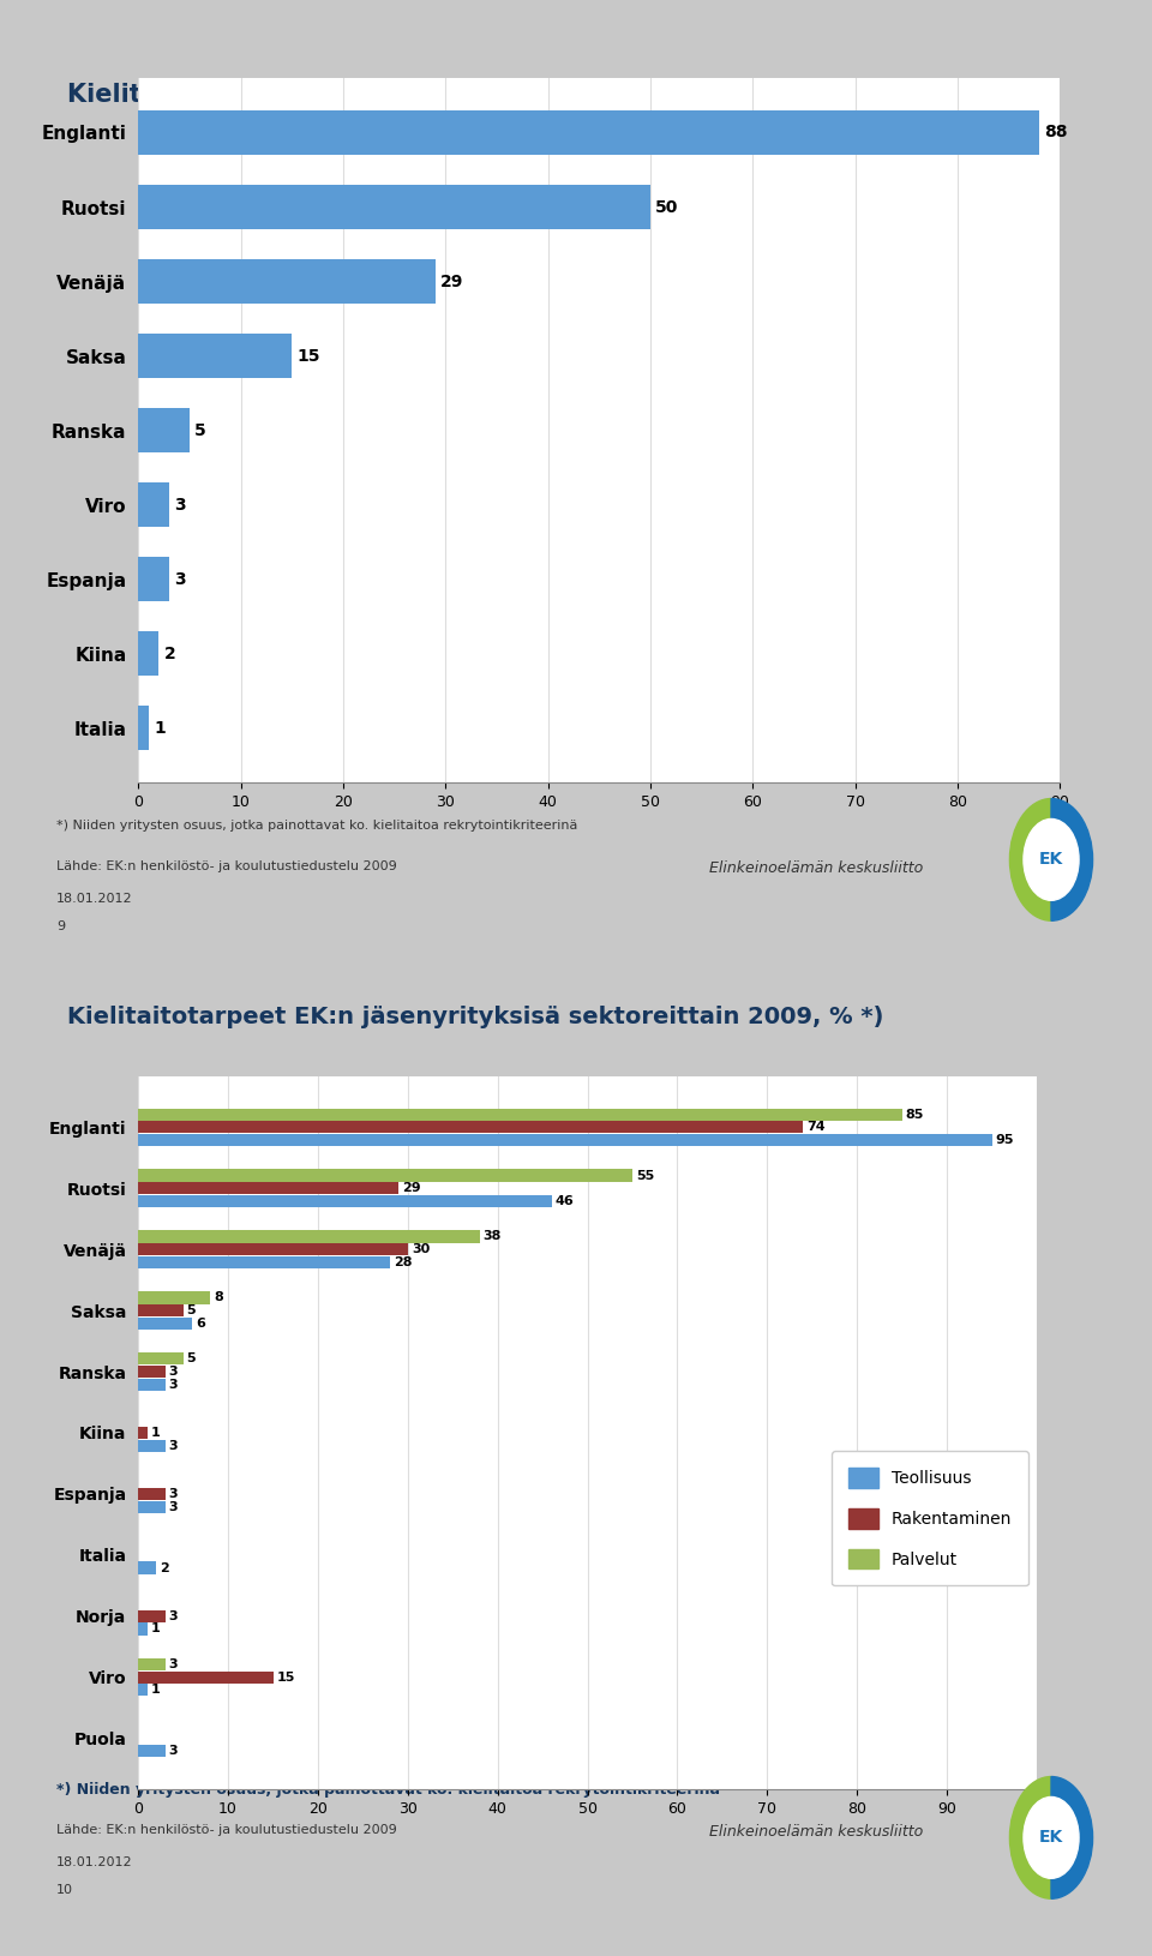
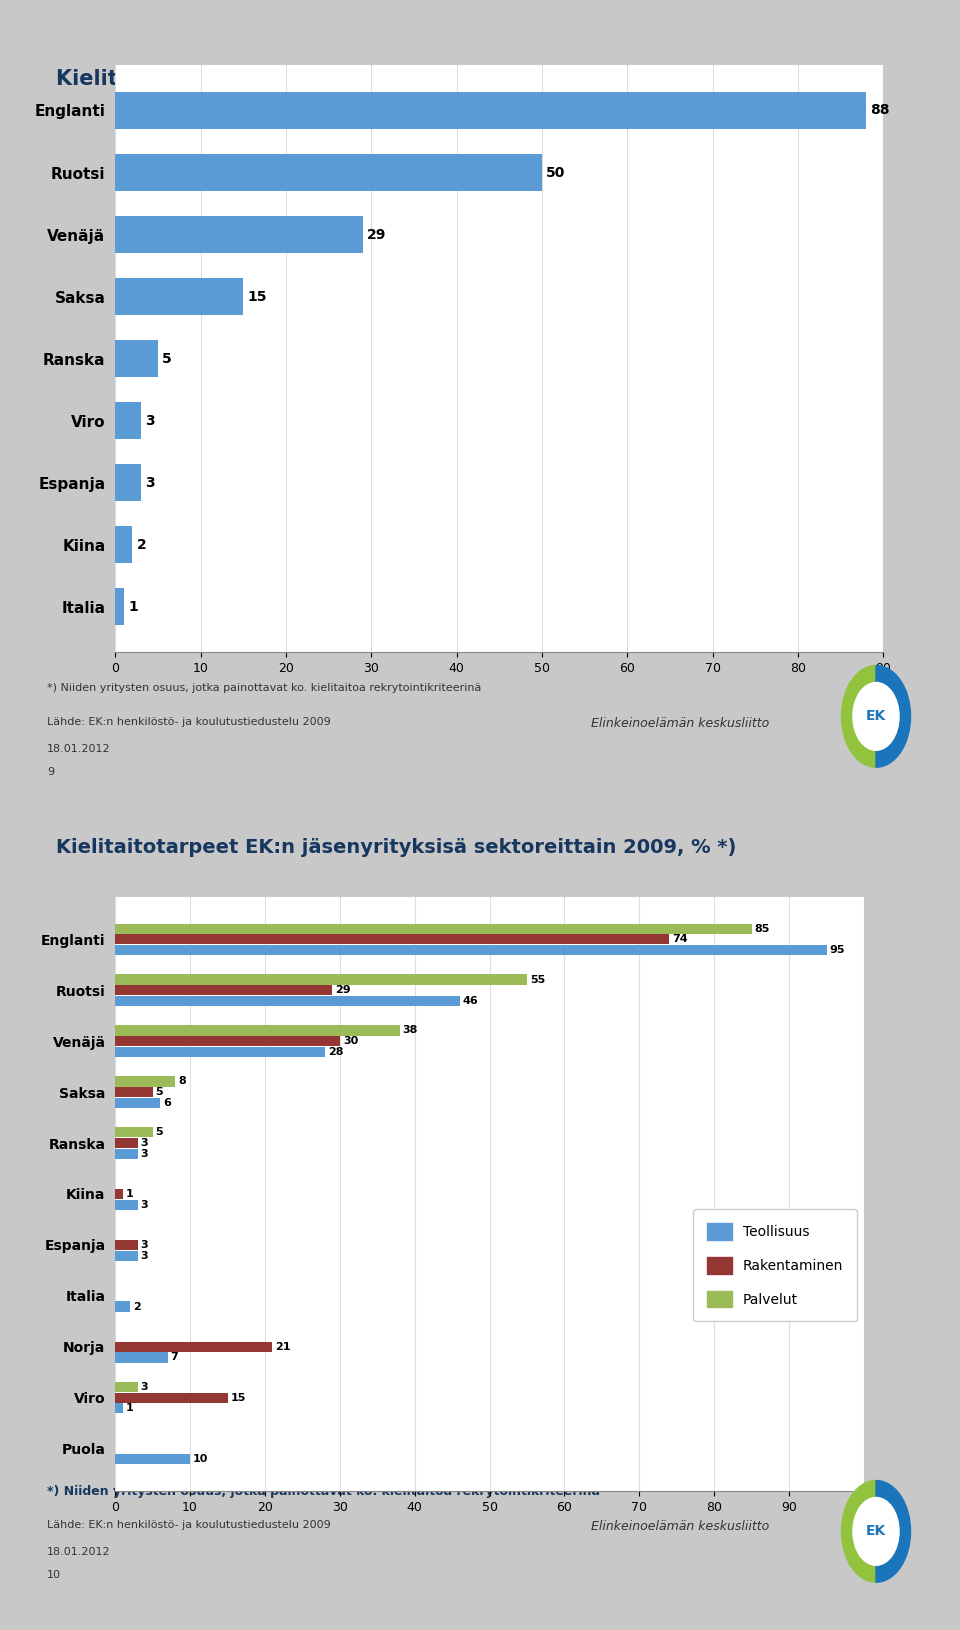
Rakentaminen/Norja: 3 -> 21
Teollisuus/Norja: 1 -> 7
Teollisuus/Puola: 3 -> 10
